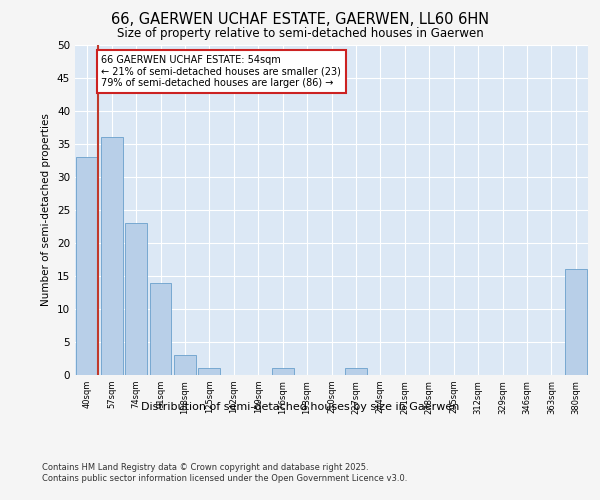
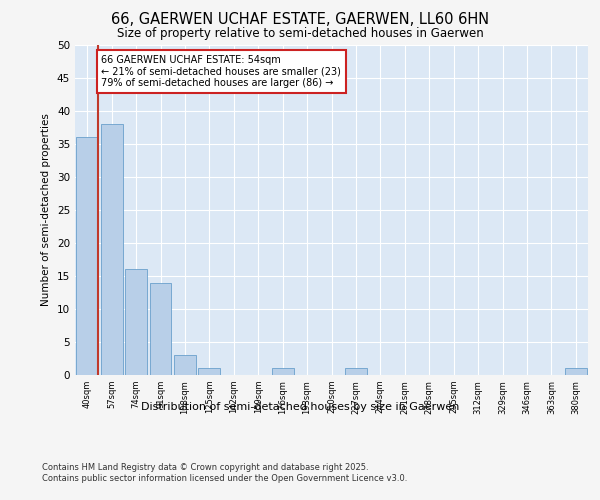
40sqm: 33 -> 36
57sqm: 36 -> 38
74sqm: 23 -> 16
380sqm: 16 -> 1
